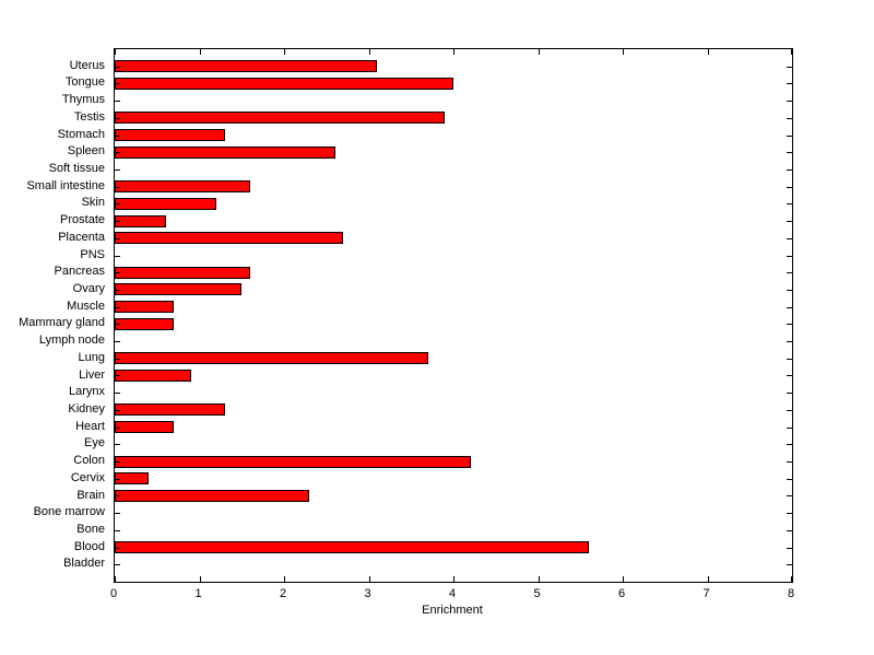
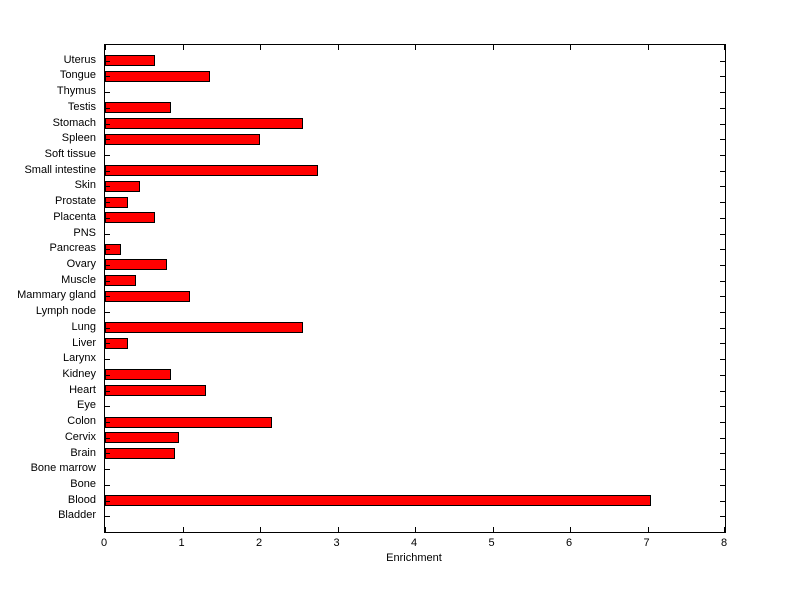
Uterus: 3.1 -> 0.7
Tongue: 4.0 -> 1.4
Testis: 3.9 -> 0.8
Stomach: 1.3 -> 2.5
Spleen: 2.6 -> 2.0
Small intestine: 1.6 -> 2.8
Skin: 1.2 -> 0.5
Prostate: 0.6 -> 0.3
Placenta: 2.7 -> 0.7
Pancreas: 1.6 -> 0.2
Ovary: 1.5 -> 0.8
Muscle: 0.7 -> 0.4
Mammary gland: 0.7 -> 1.1
Lung: 3.7 -> 2.5
Liver: 0.9 -> 0.3
Kidney: 1.3 -> 0.8
Heart: 0.7 -> 1.3
Colon: 4.2 -> 2.1
Cervix: 0.4 -> 0.9
Brain: 2.3 -> 0.9
Blood: 5.6 -> 7.0
